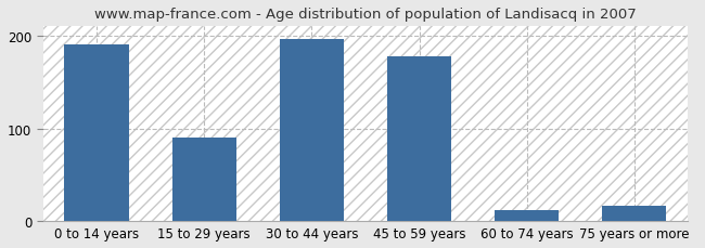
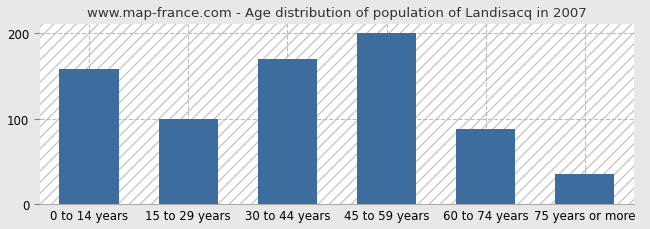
0 to 14 years: 190 -> 158
15 to 29 years: 90 -> 100
30 to 44 years: 196 -> 170
45 to 59 years: 178 -> 200
60 to 74 years: 12 -> 88
75 years or more: 16 -> 35
